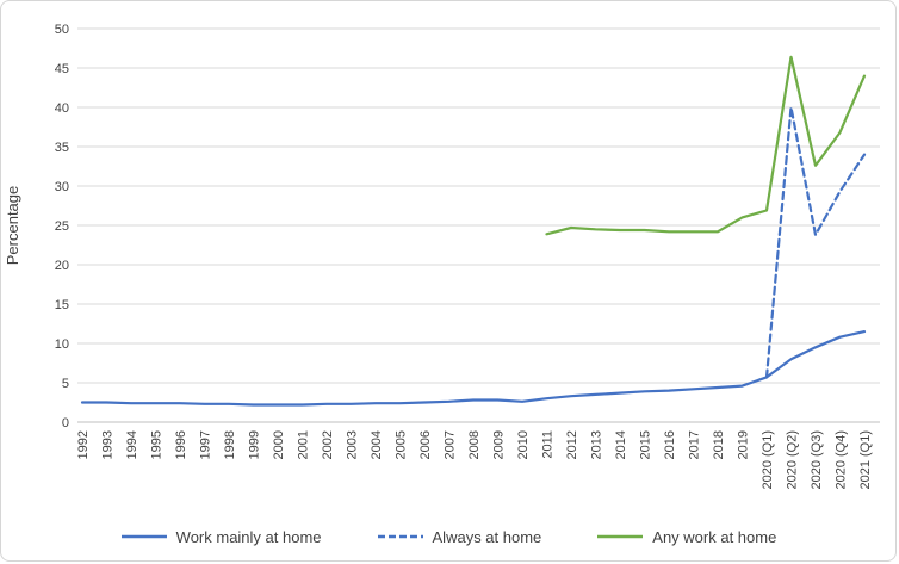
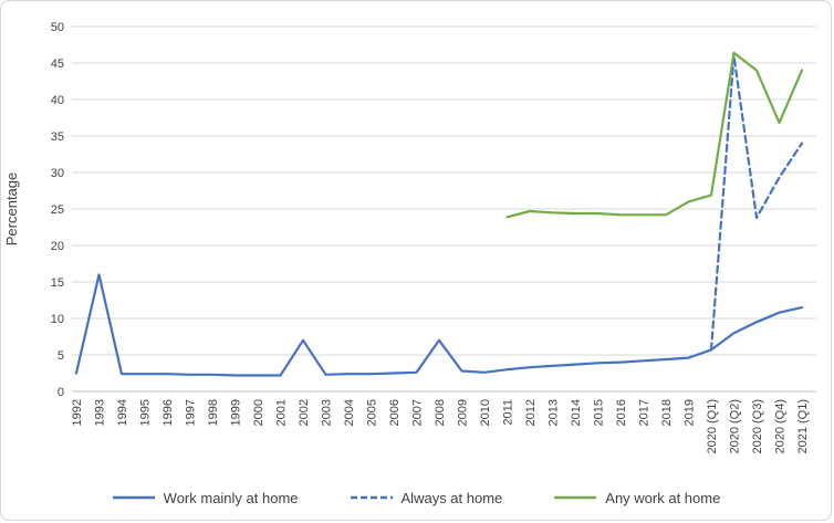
Work mainly at home/1993: 2 -> 16
Work mainly at home/2002: 2 -> 7
Work mainly at home/2008: 3 -> 7
Always at home/2020 (Q2): 40 -> 46
Any work at home/2020 (Q3): 33 -> 44
